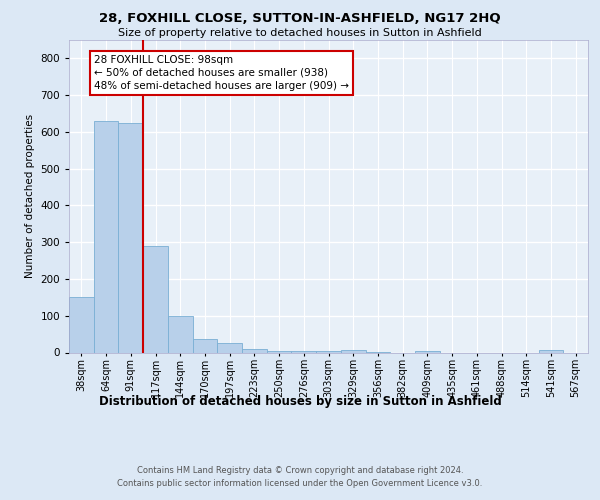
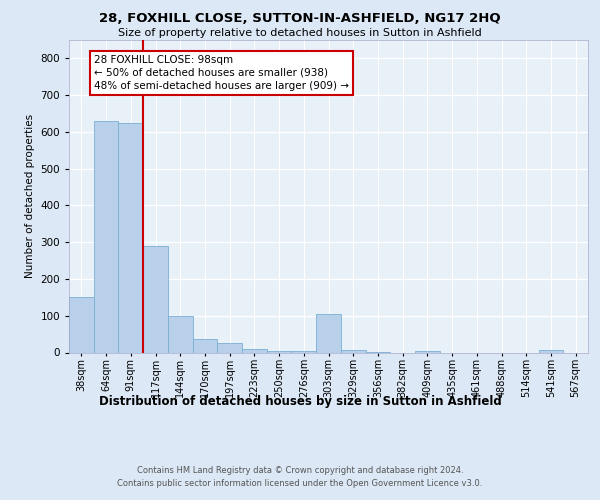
303sqm: 3 -> 105
